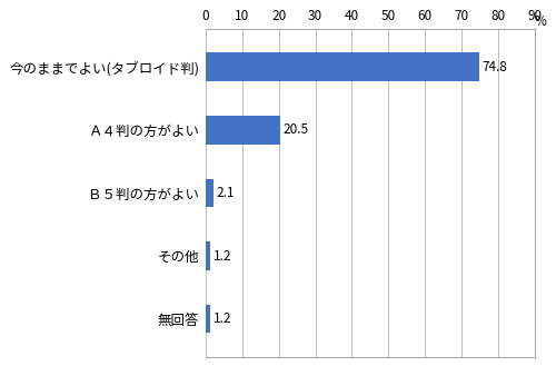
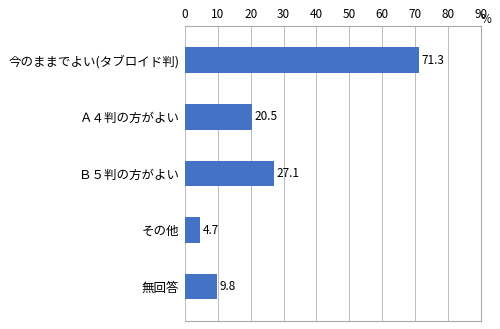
今のままでよい(タブロイド判): 74.8 -> 71.3
Ｂ５判の方がよい: 2.1 -> 27.1
その他: 1.2 -> 4.7
無回答: 1.2 -> 9.8
